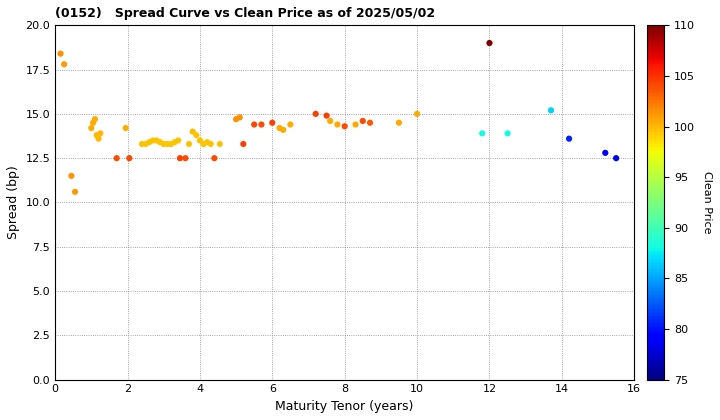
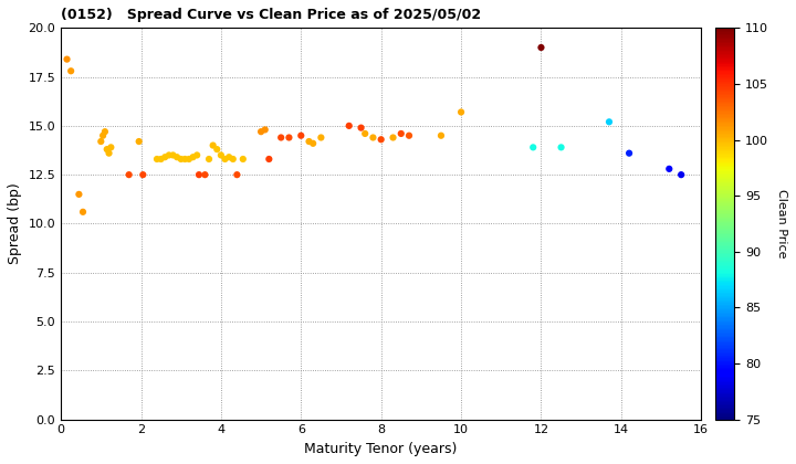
10: 15.0 -> 15.7
